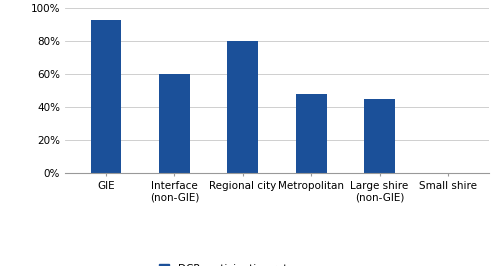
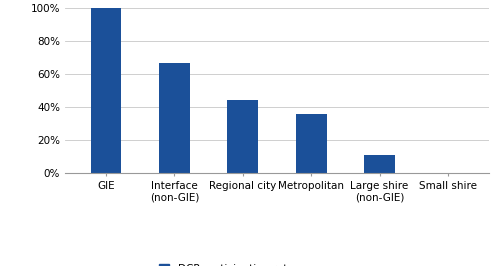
GIE: 93% -> 100%
Interface (non-GIE): 60% -> 66%
Regional city: 80% -> 44%
Metropolitan: 48% -> 36%
Large shire (non-GIE): 45% -> 11%
